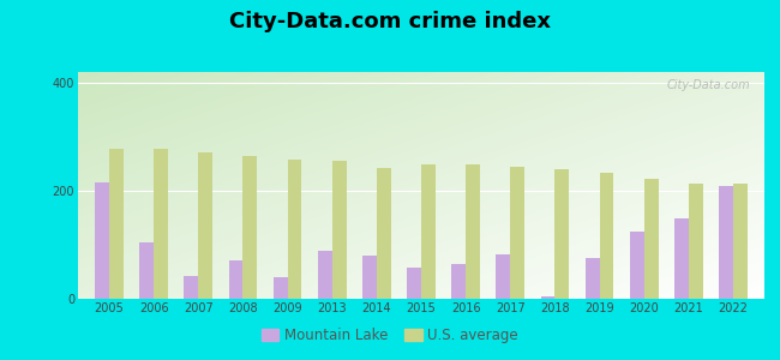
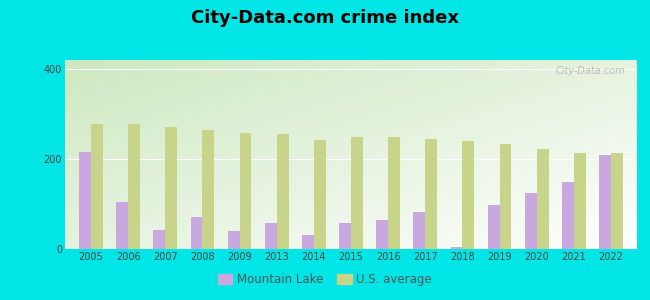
Mountain Lake/2013: 90 -> 57
Mountain Lake/2014: 80 -> 32
Mountain Lake/2019: 75 -> 98
